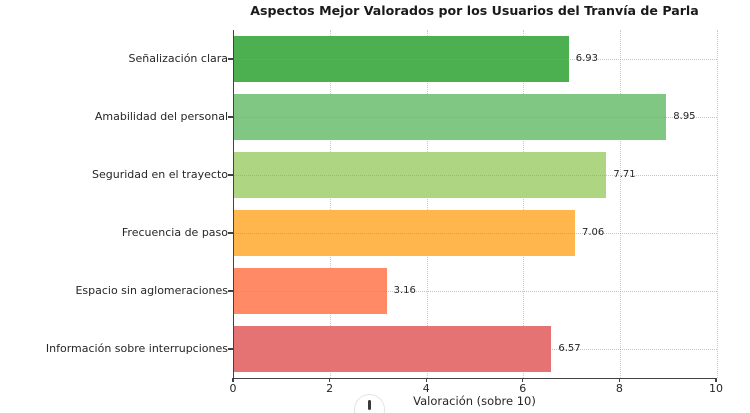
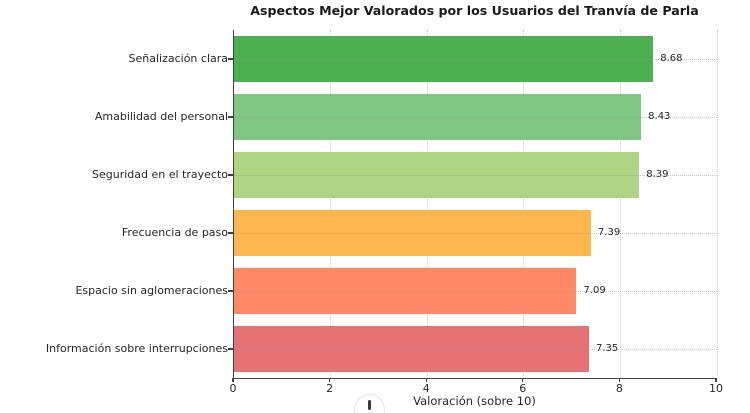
Señalización clara: 6.93 -> 8.68
Amabilidad del personal: 8.95 -> 8.43
Seguridad en el trayecto: 7.71 -> 8.39
Frecuencia de paso: 7.06 -> 7.39
Espacio sin aglomeraciones: 3.16 -> 7.09
Información sobre interrupciones: 6.57 -> 7.35
